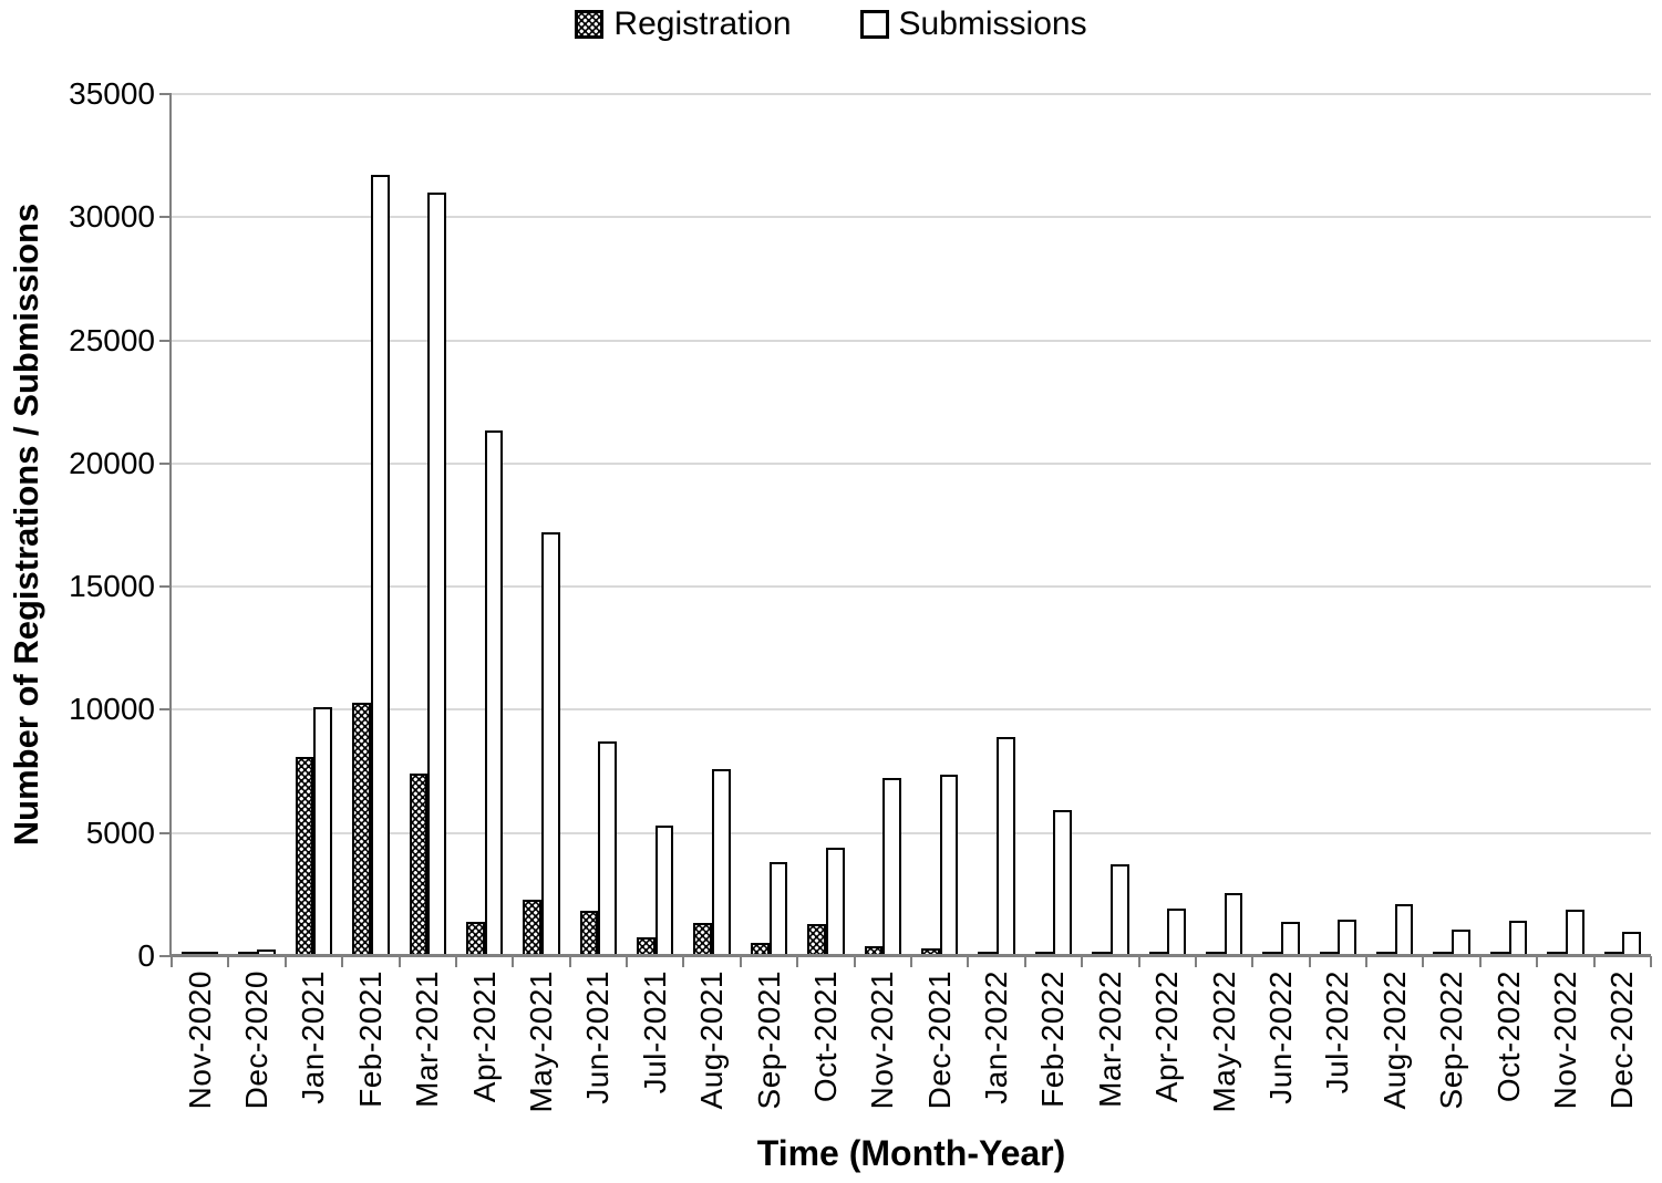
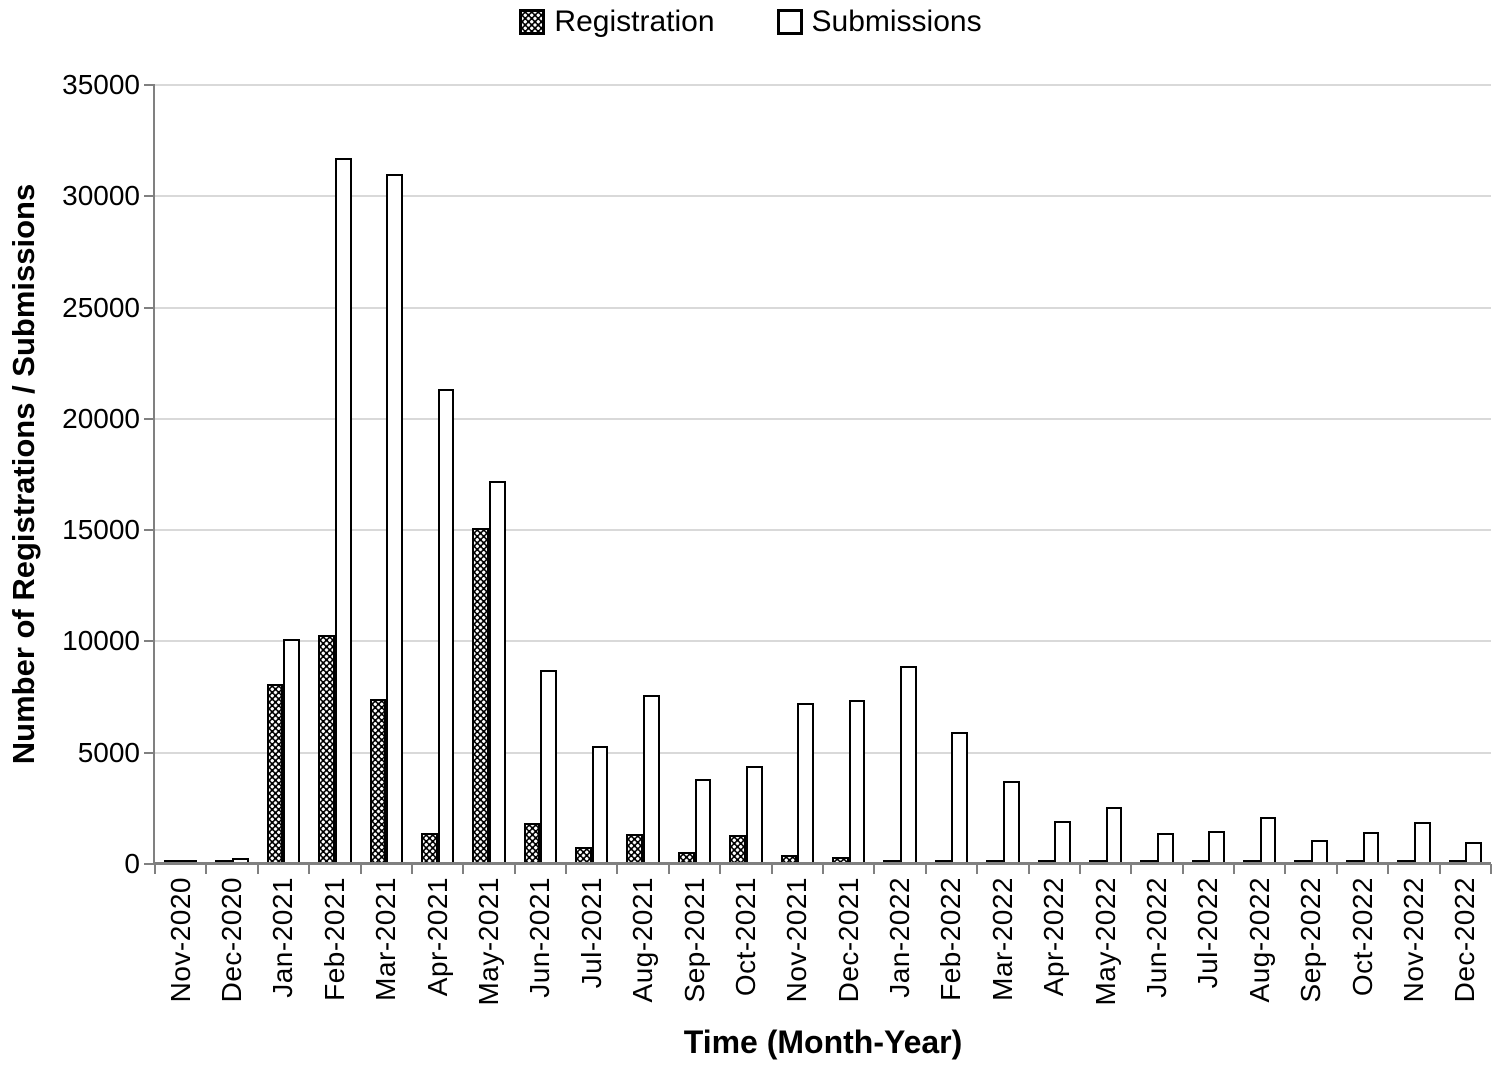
Registration/May-2021: 2300 -> 15100
